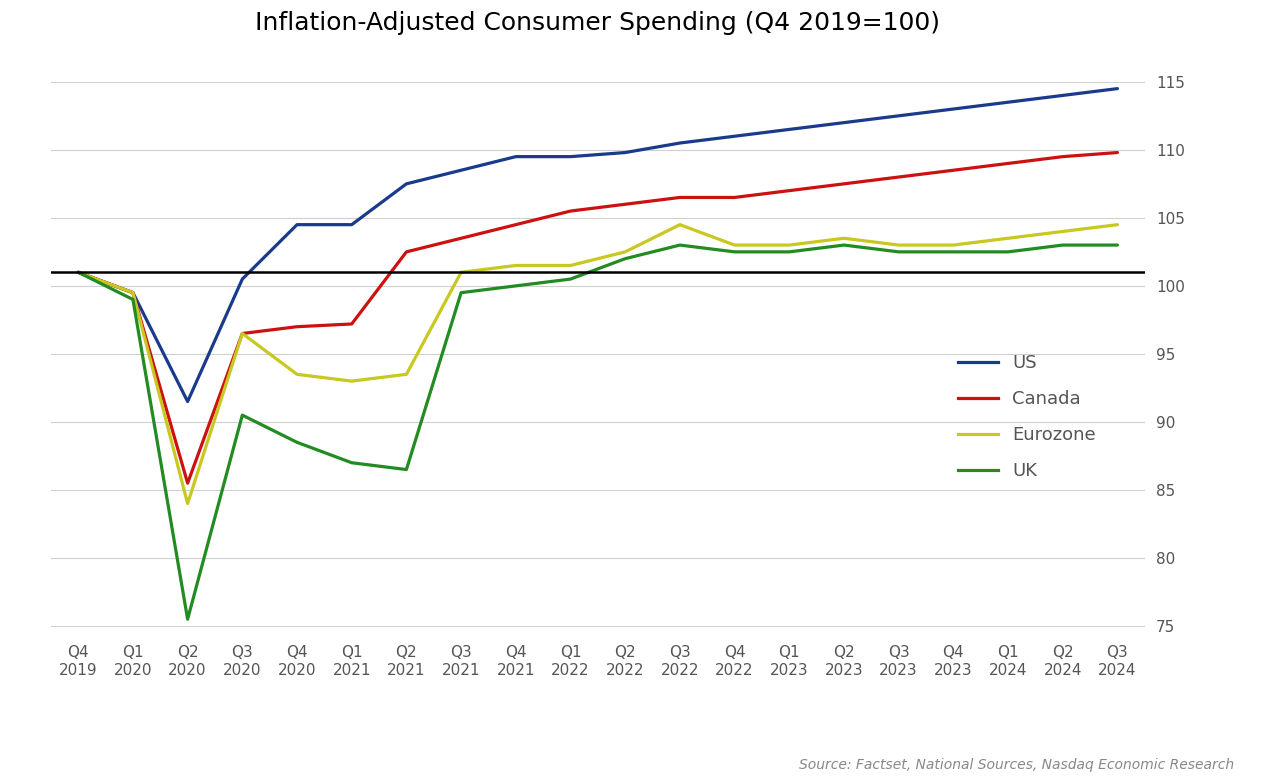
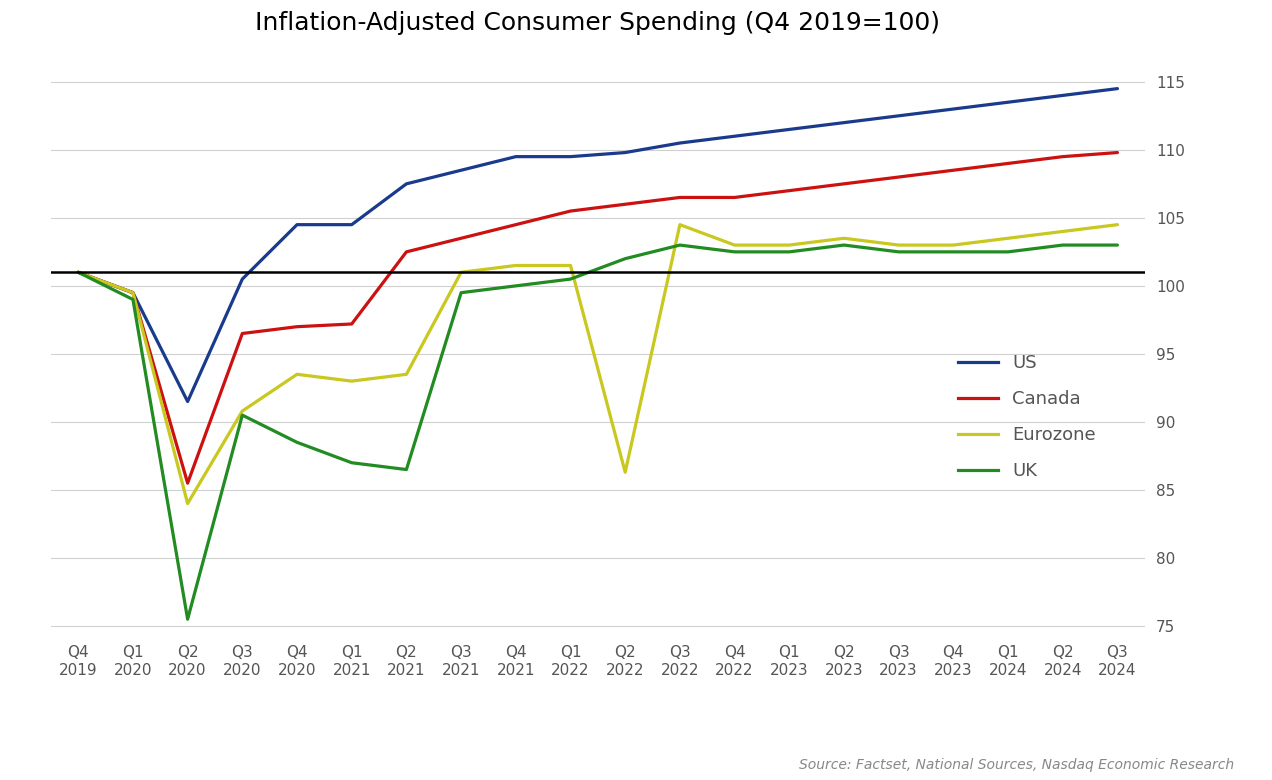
Eurozone/Q3 2020: 96.5 -> 90.8
Eurozone/Q2 2022: 102.5 -> 86.3
